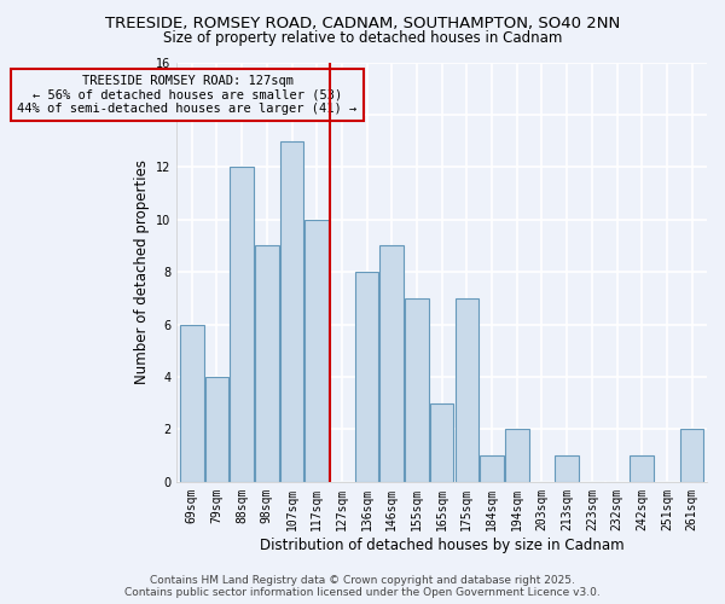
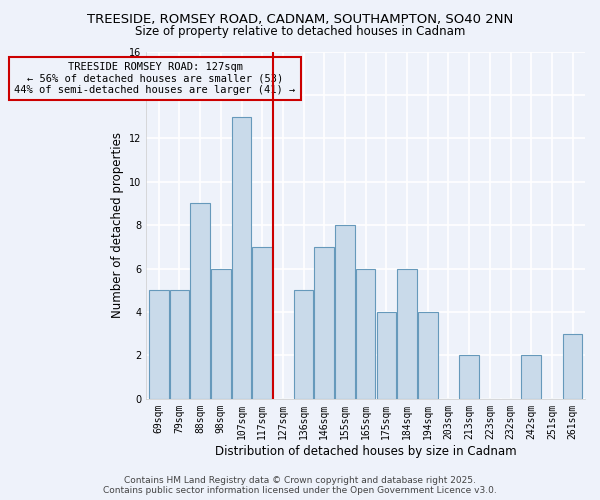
69sqm: 6 -> 5
79sqm: 4 -> 5
88sqm: 12 -> 9
98sqm: 9 -> 6
117sqm: 10 -> 7
136sqm: 8 -> 5
146sqm: 9 -> 7
155sqm: 7 -> 8
165sqm: 3 -> 6
175sqm: 7 -> 4
184sqm: 1 -> 6
194sqm: 2 -> 4
213sqm: 1 -> 2
242sqm: 1 -> 2
261sqm: 2 -> 3
